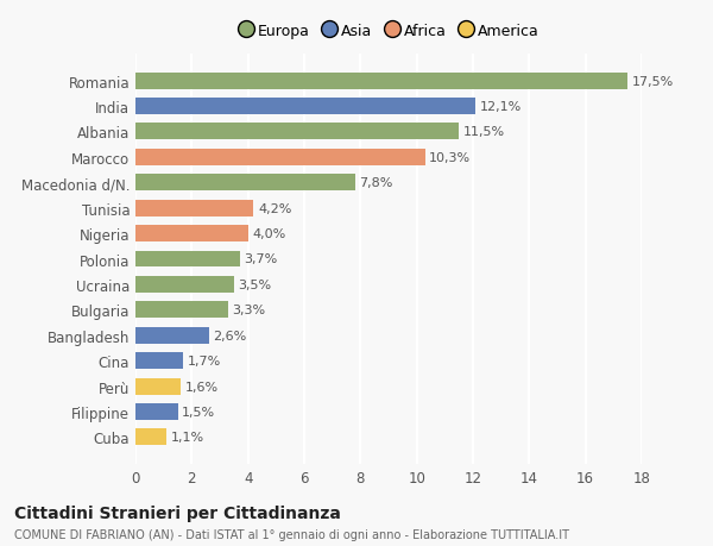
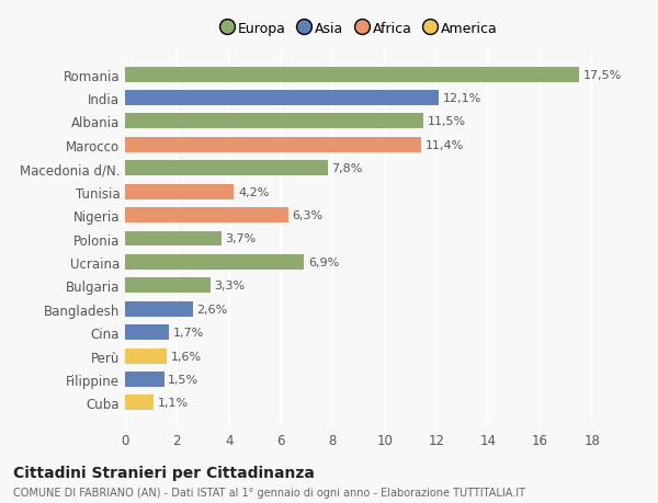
Marocco: 10,3% -> 11,4%
Nigeria: 4,0% -> 6,3%
Ucraina: 3,5% -> 6,9%
